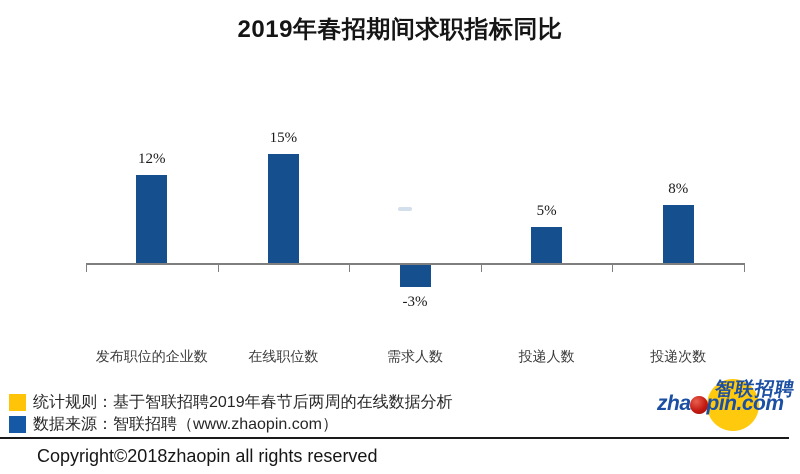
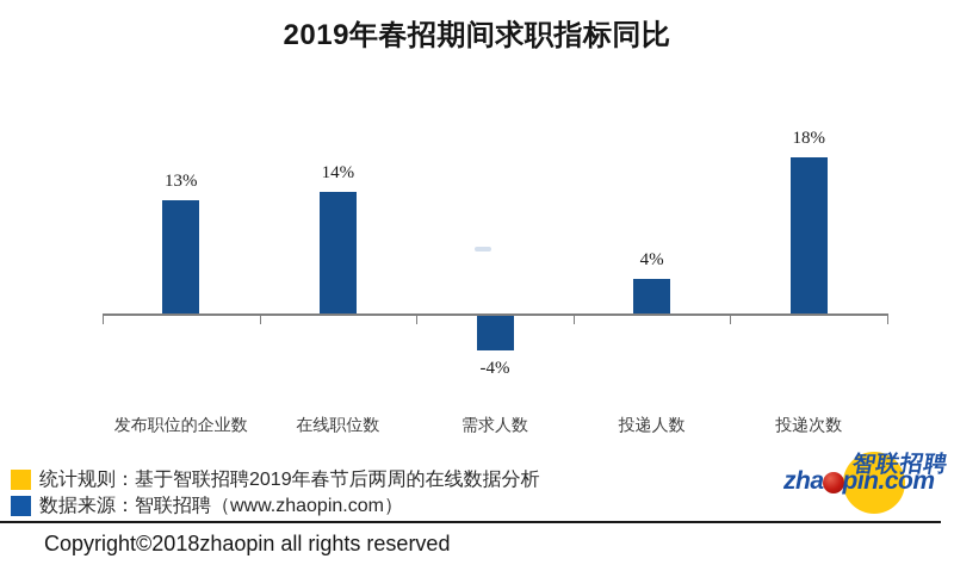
发布职位的企业数: 12% -> 13%
在线职位数: 15% -> 14%
需求人数: -3% -> -4%
投递人数: 5% -> 4%
投递次数: 8% -> 18%
